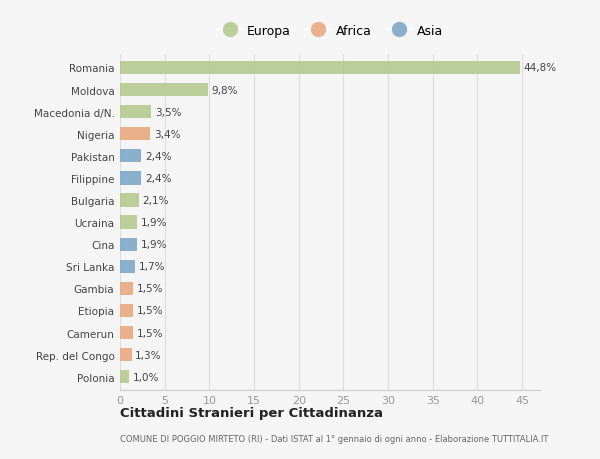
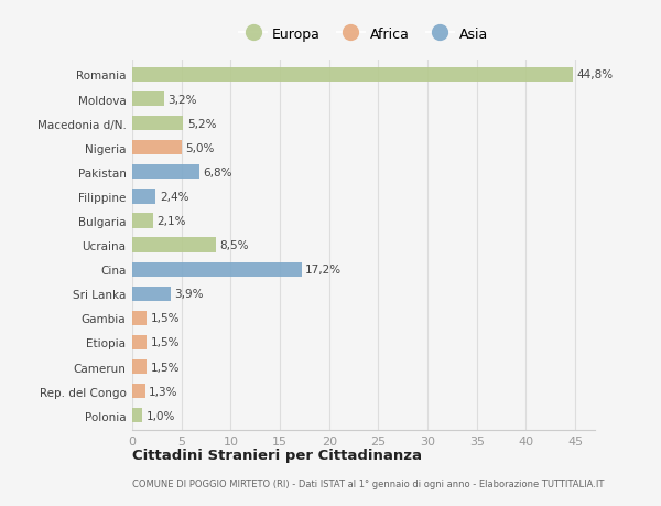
Moldova: 9,8% -> 3,2%
Macedonia d/N.: 3,5% -> 5,2%
Nigeria: 3,4% -> 5,0%
Pakistan: 2,4% -> 6,8%
Ucraina: 1,9% -> 8,5%
Cina: 1,9% -> 17,2%
Sri Lanka: 1,7% -> 3,9%
